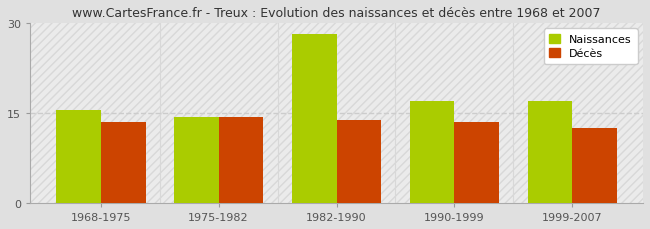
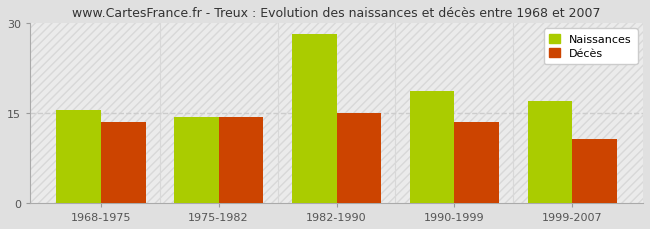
Décès/1982-1990: 13.9 -> 15.0
Naissances/1990-1999: 17.0 -> 18.6
Décès/1999-2007: 12.5 -> 10.6
